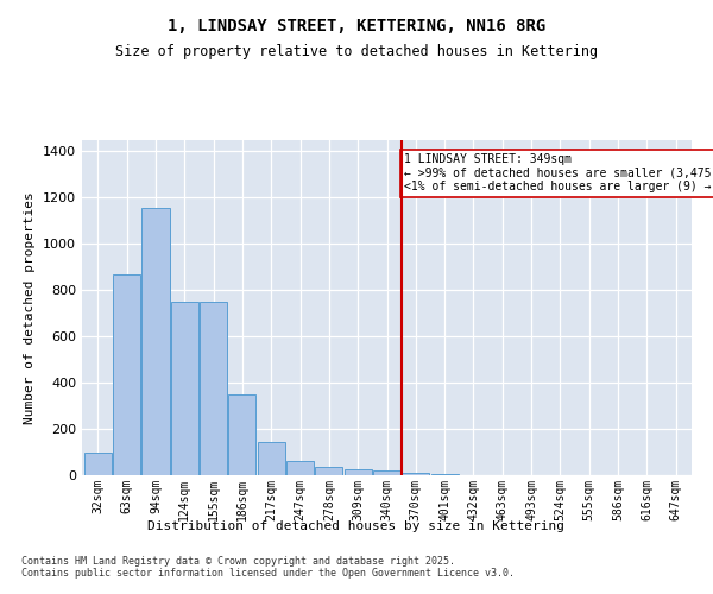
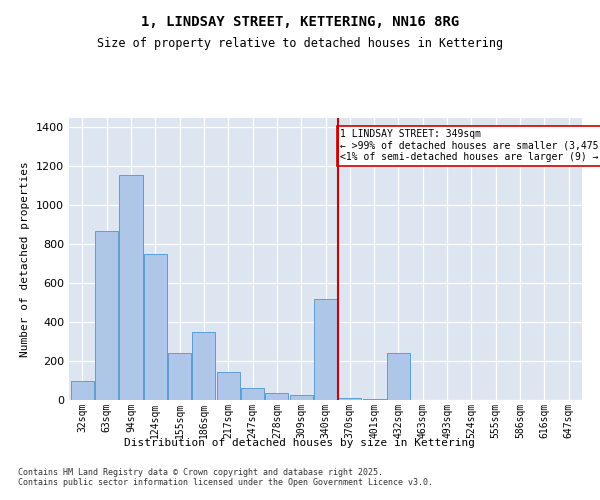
155sqm: 750 -> 240
340sqm: 20 -> 520
432sqm: 0 -> 240
